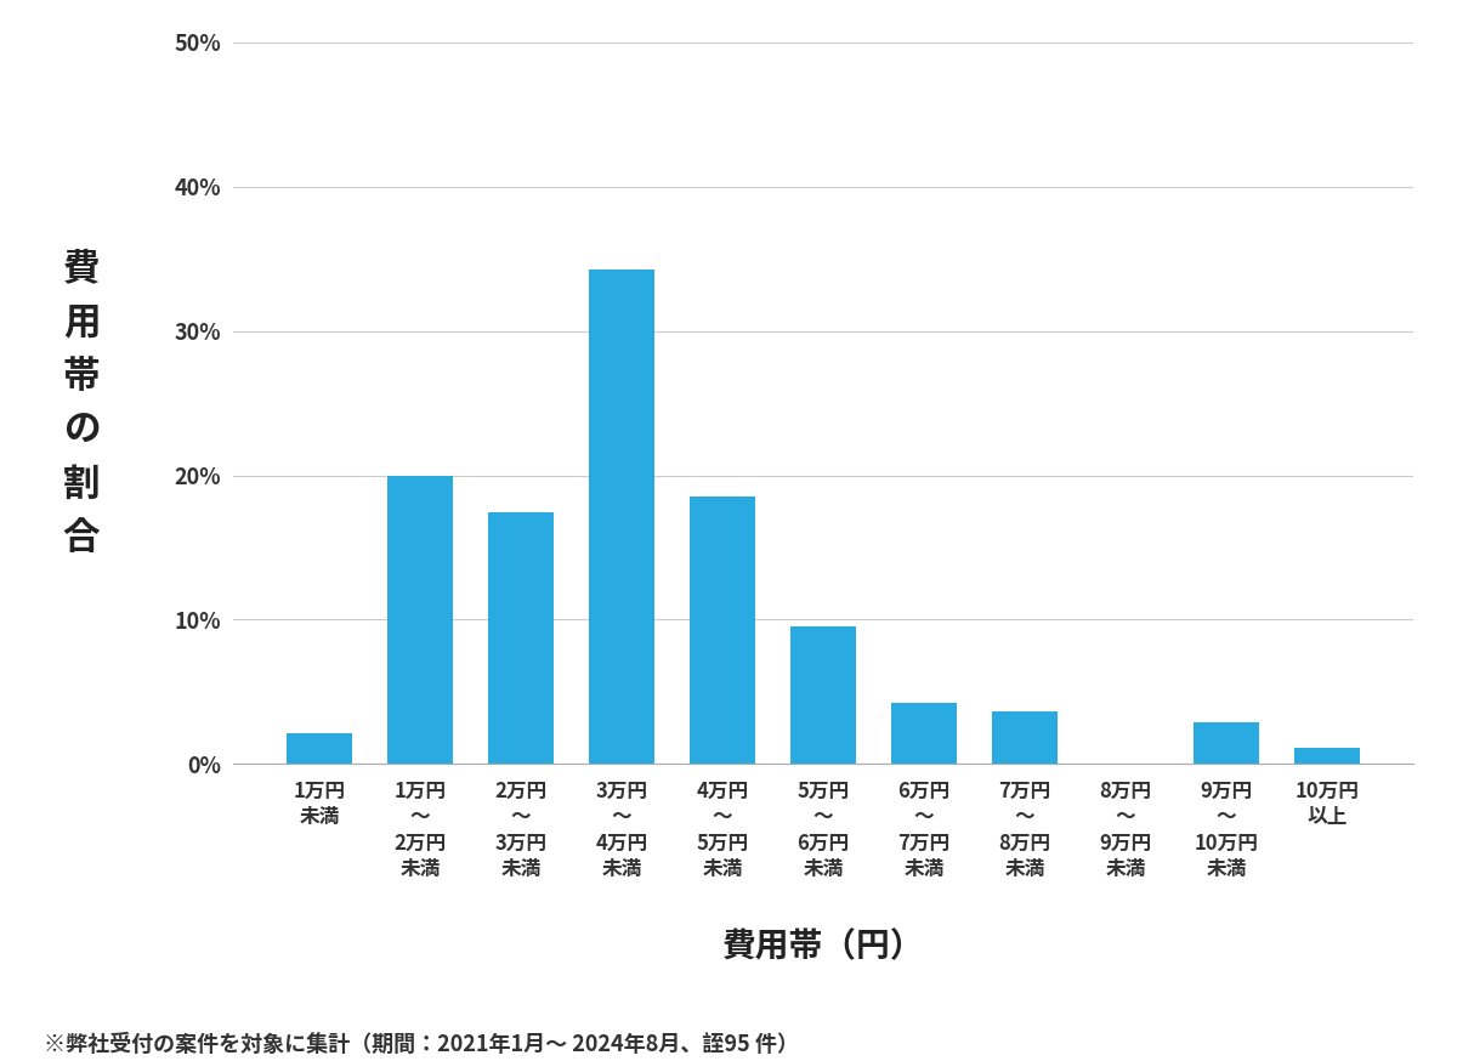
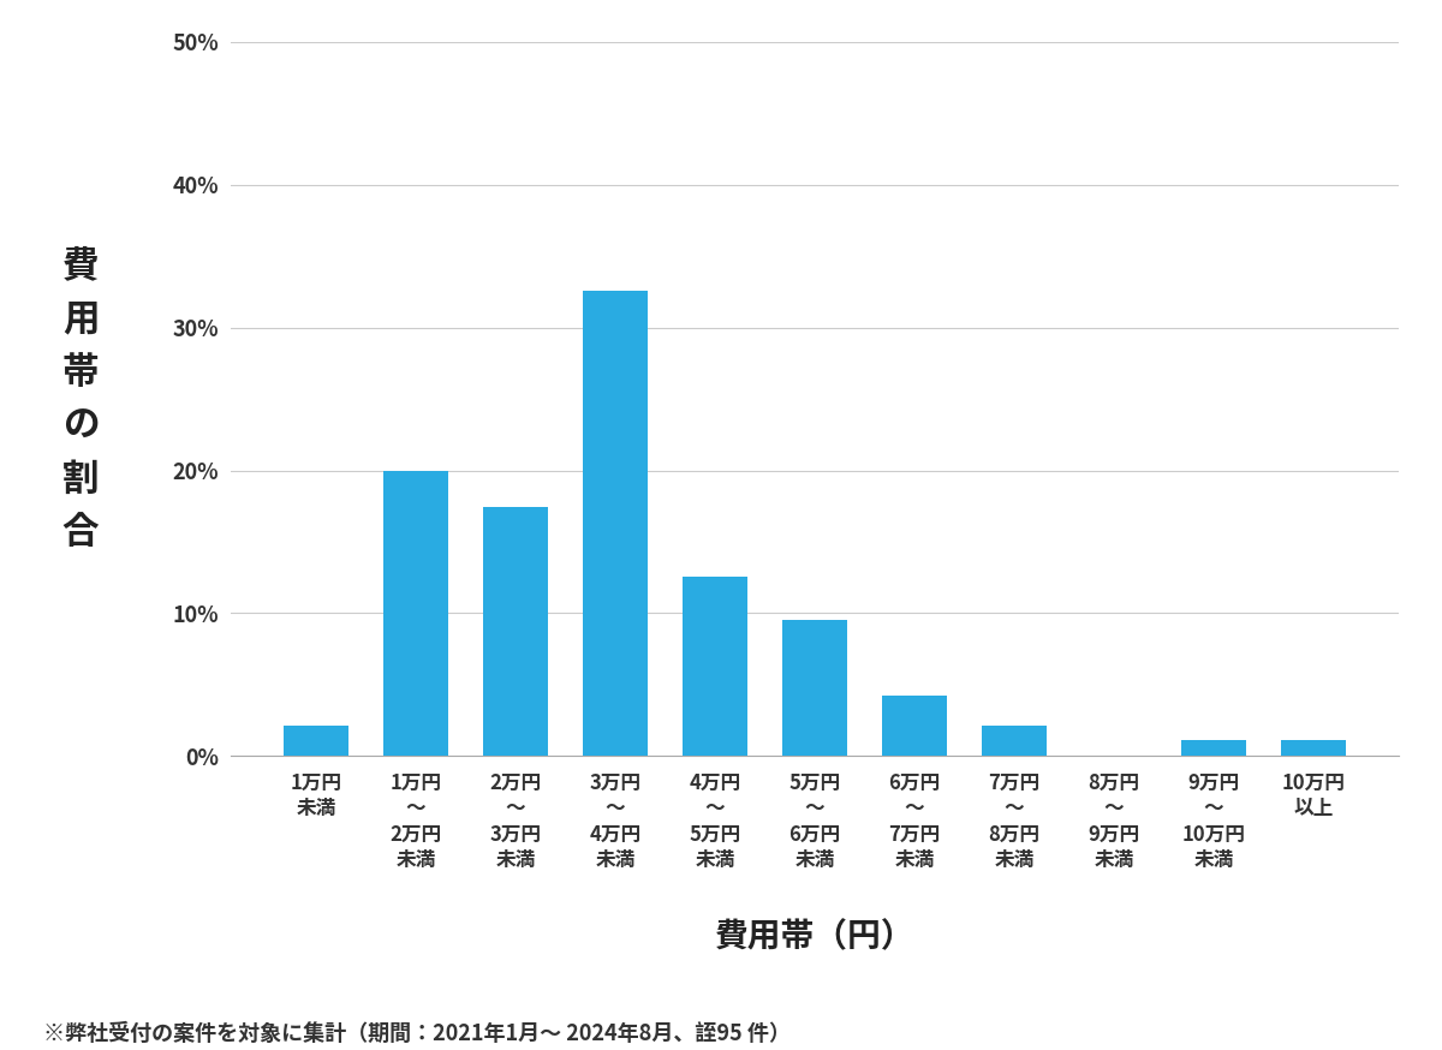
3万円 ～ 4万円 未満: 34.3% -> 32.6%
4万円 ～ 5万円 未満: 18.5% -> 12.6%
7万円 ～ 8万円 未満: 3.6% -> 2.1%
9万円 ～ 10万円 未満: 2.9% -> 1.1%
